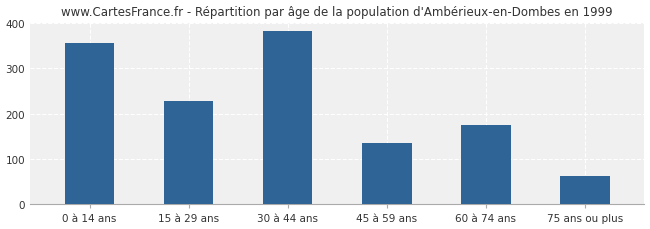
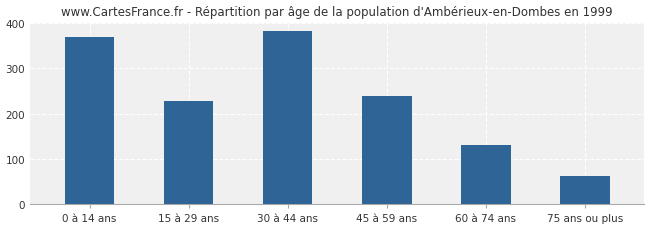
0 à 14 ans: 355 -> 370
45 à 59 ans: 135 -> 238
60 à 74 ans: 175 -> 130
